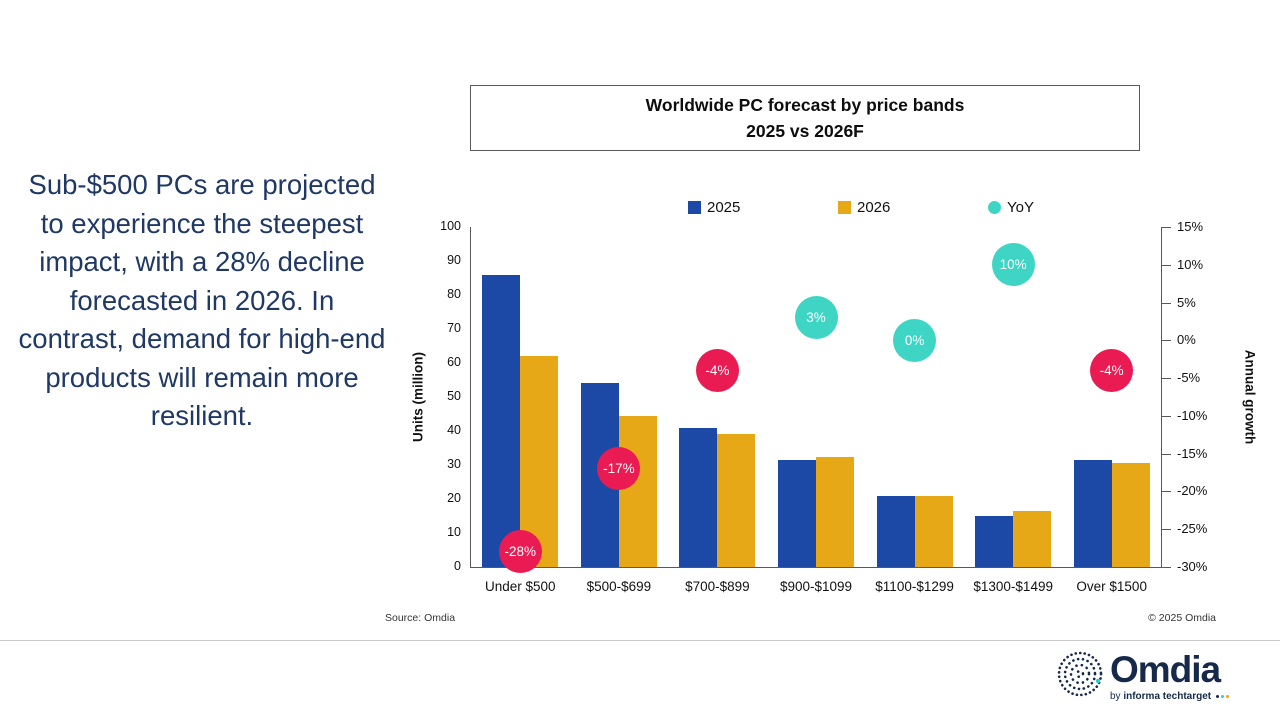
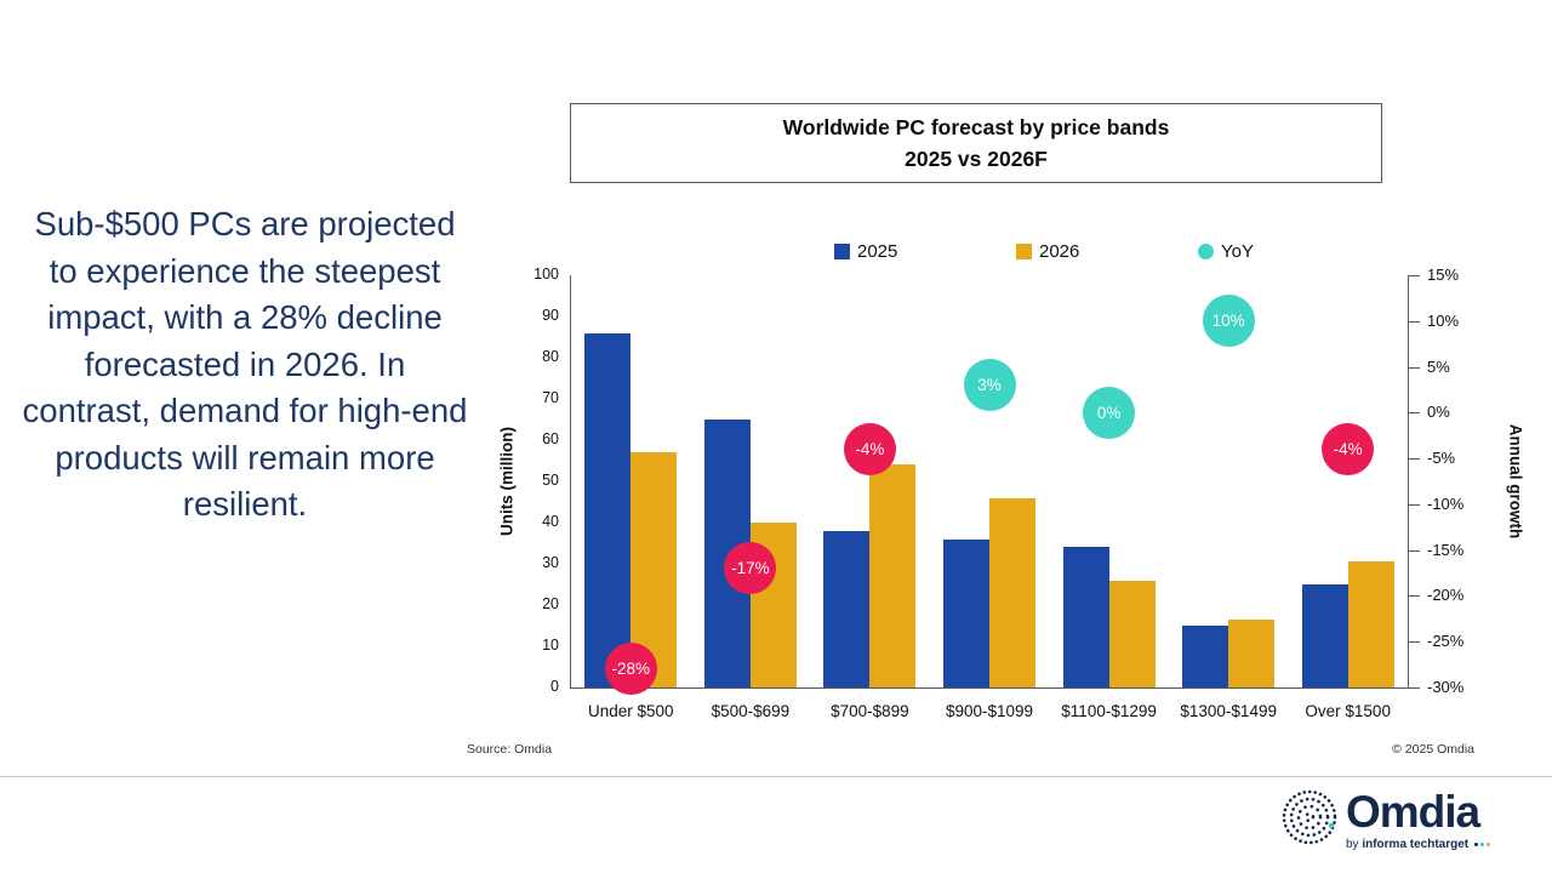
2026/Under $500: 62 -> 57
2025/$500-$699: 54 -> 65
2026/$500-$699: 44 -> 40
2025/$700-$899: 41 -> 38
2026/$700-$899: 39 -> 54
2025/$900-$1099: 32 -> 36
2026/$900-$1099: 32 -> 46
2025/$1100-$1299: 21 -> 34
2026/$1100-$1299: 21 -> 26
2025/Over $1500: 32 -> 25
